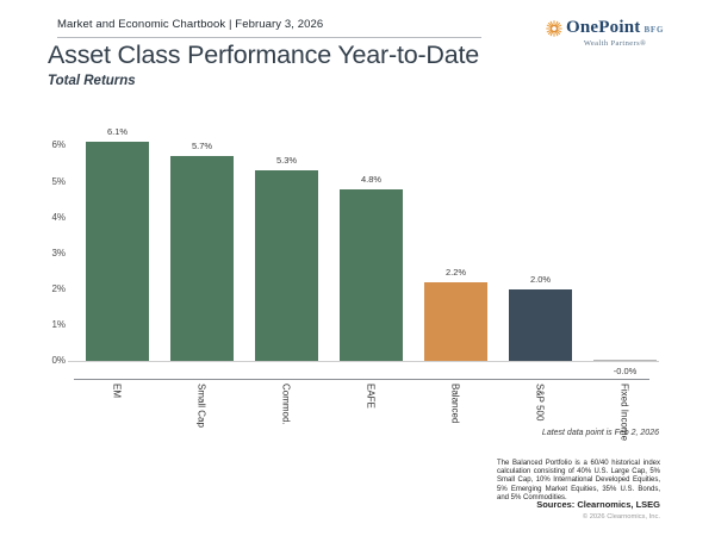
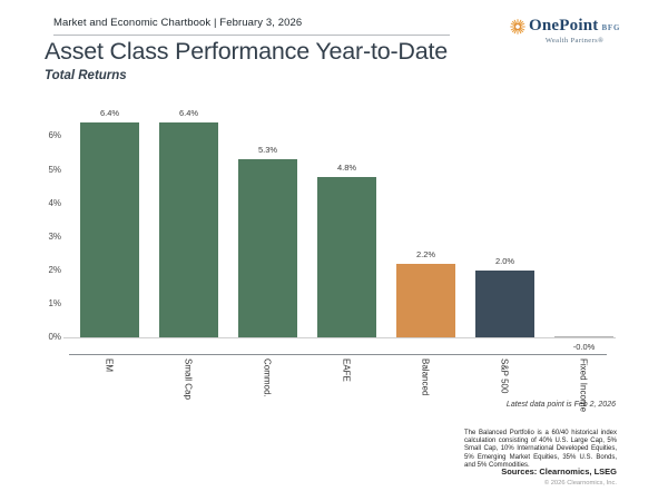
EM: 6.1% -> 6.4%
Small Cap: 5.7% -> 6.4%
